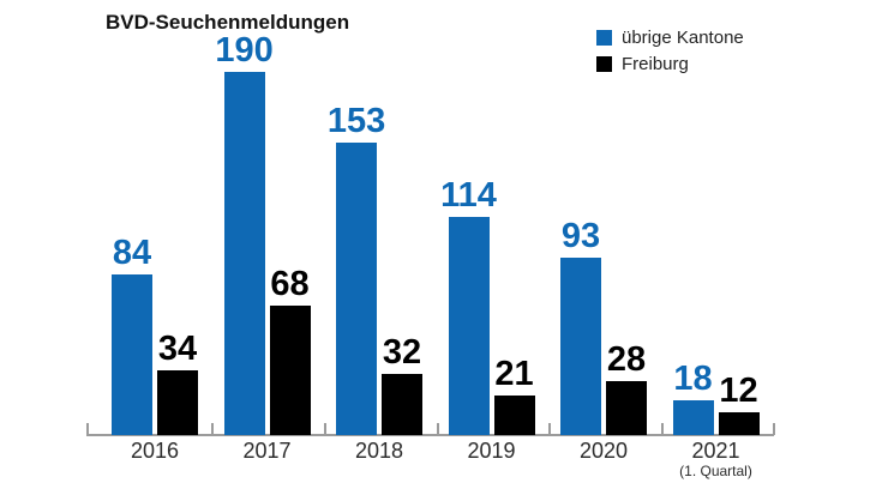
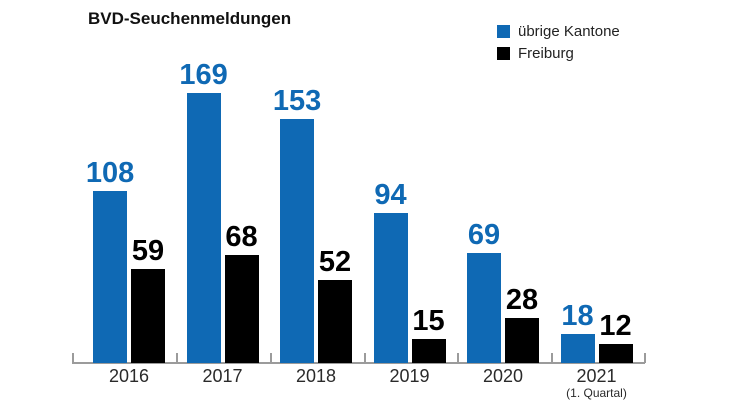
übrige Kantone/2016: 84 -> 108
Freiburg/2016: 34 -> 59
übrige Kantone/2017: 190 -> 169
Freiburg/2018: 32 -> 52
übrige Kantone/2019: 114 -> 94
Freiburg/2019: 21 -> 15
übrige Kantone/2020: 93 -> 69
